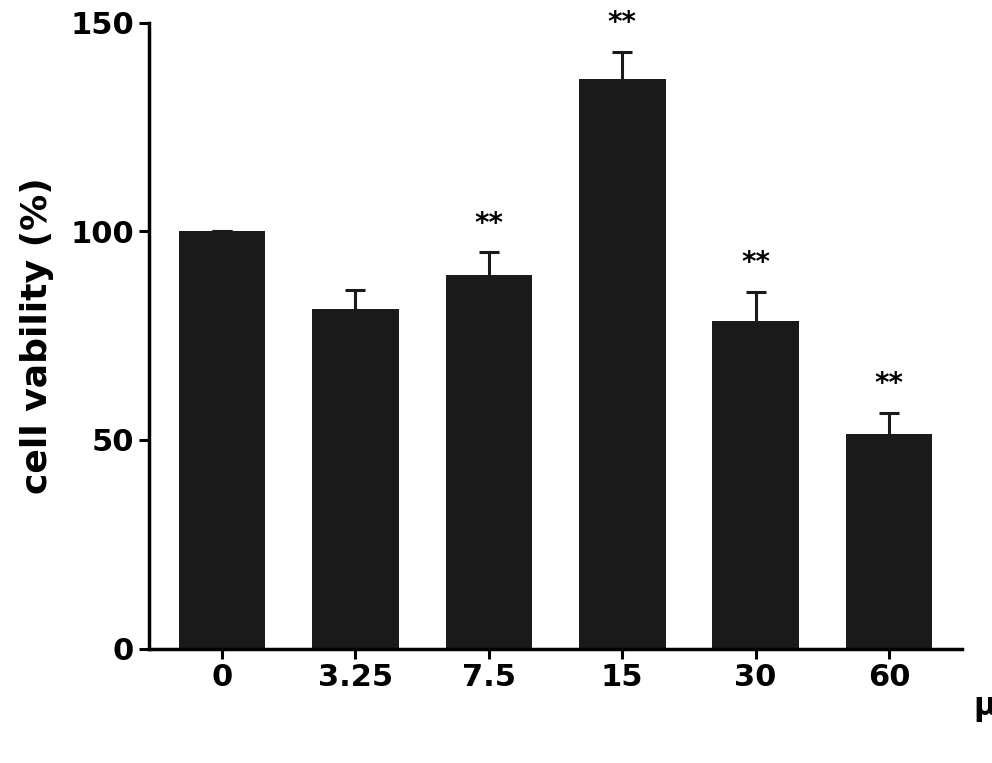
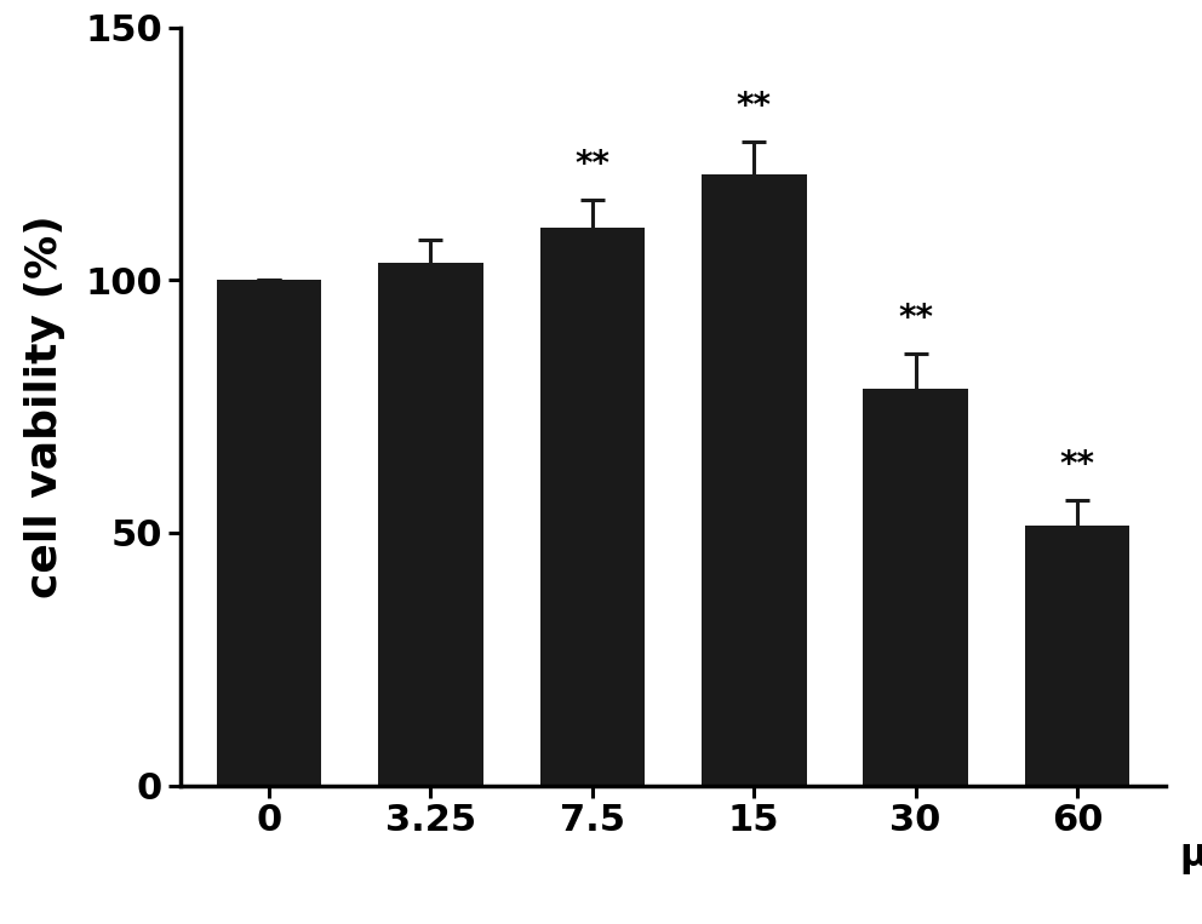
3.25: 81.5 -> 103.5
7.5: 89.5 -> 110.5
15: 136.5 -> 121.0
